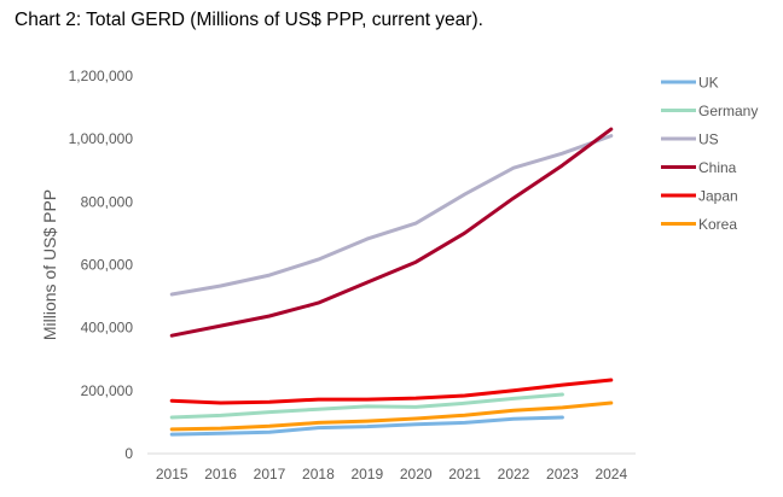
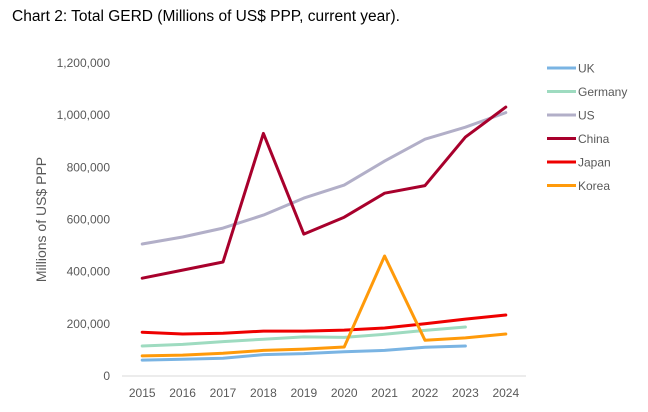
China/2018: 480000 -> 930000
Korea/2021: 120000 -> 460000
China/2022: 810000 -> 730000
